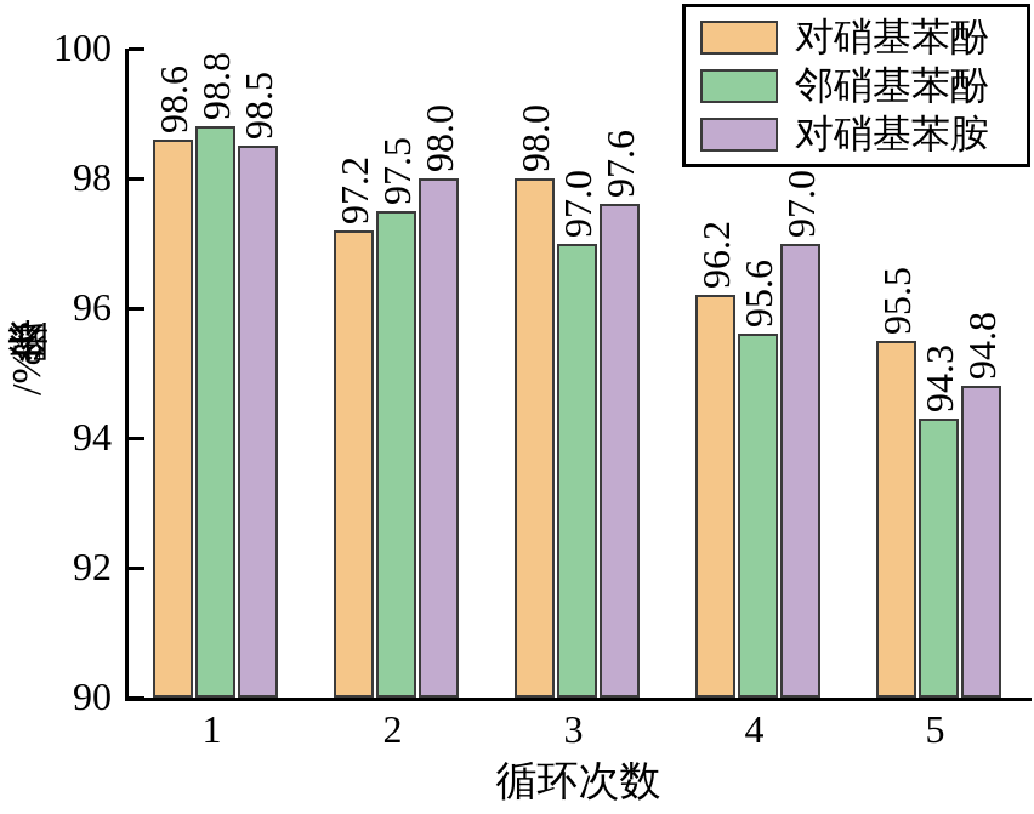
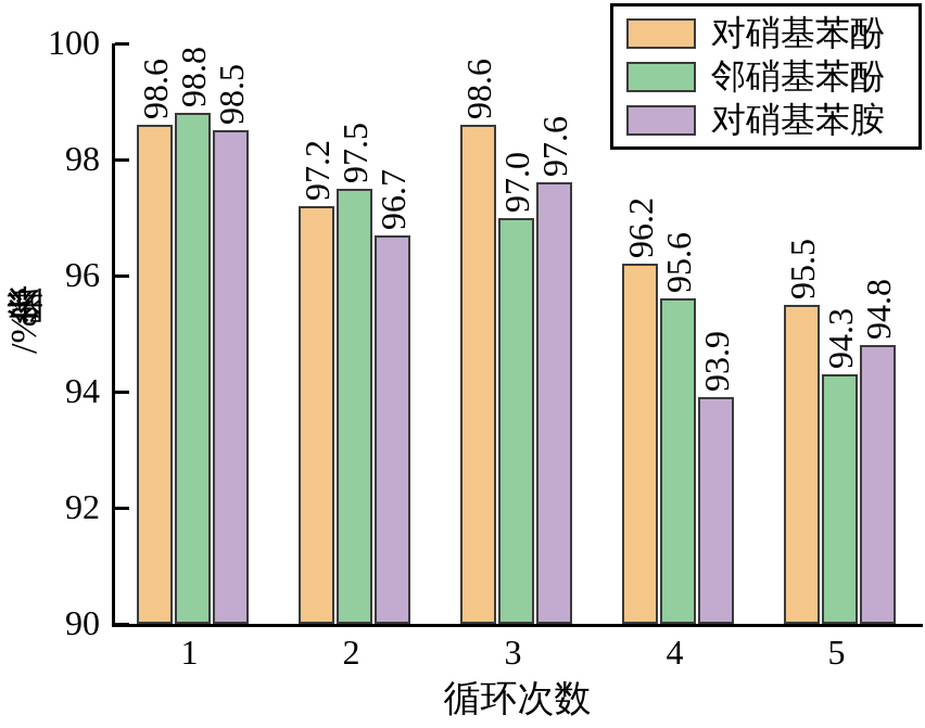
对硝基苯胺/2: 98.0 -> 96.7
对硝基苯酚/3: 98.0 -> 98.6
对硝基苯胺/4: 97.0 -> 93.9
